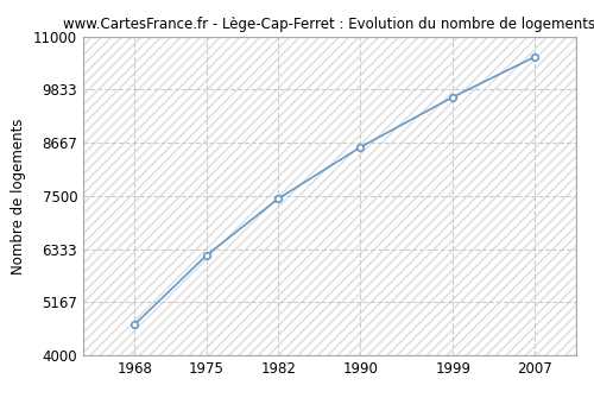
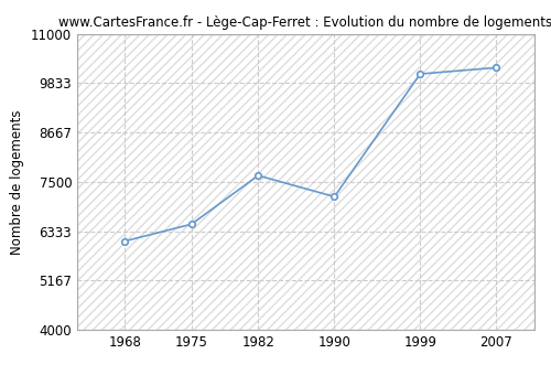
1968: 4680 -> 6100
1975: 6200 -> 6500
1982: 7440 -> 7650
1990: 8570 -> 7150
1999: 9670 -> 10050
2007: 10550 -> 10200
